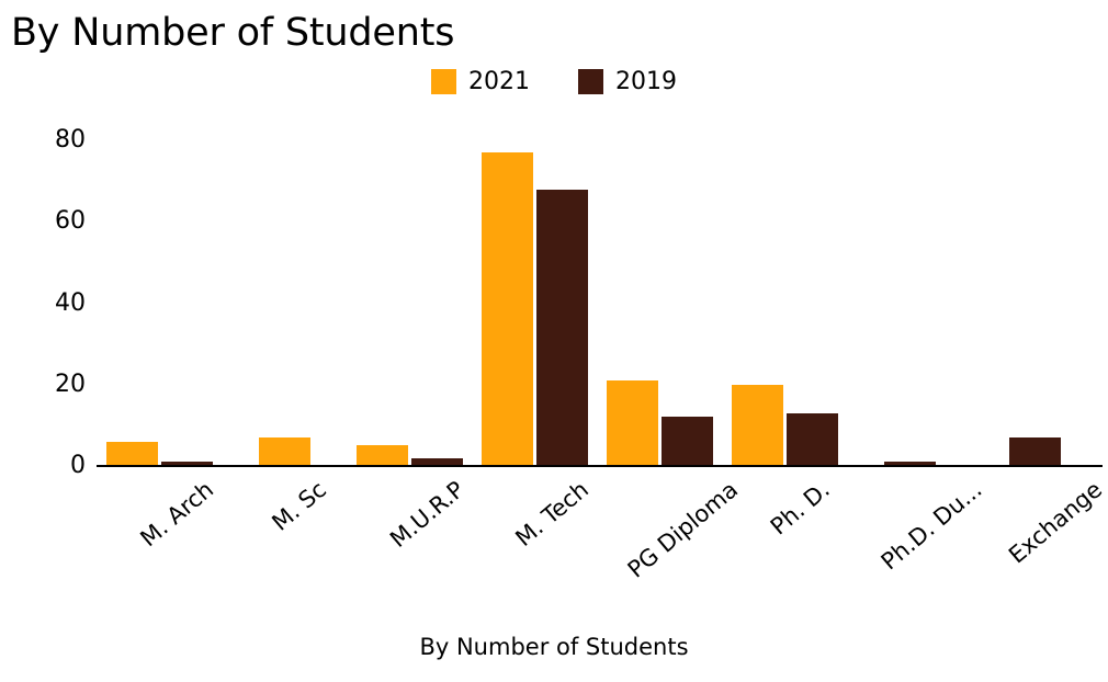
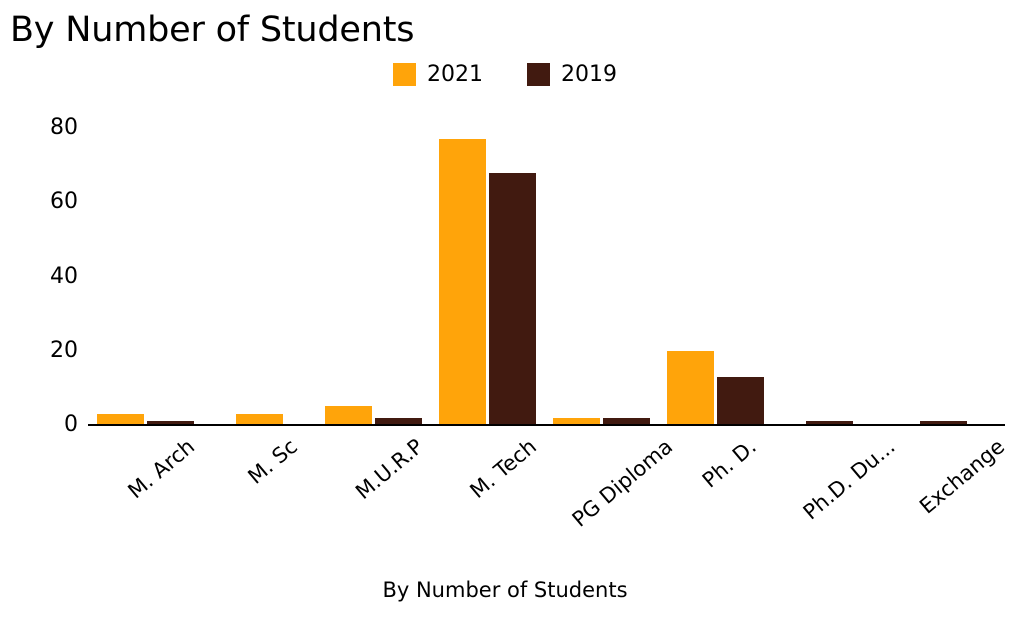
2021/M. Arch: 6 -> 3
2021/M. Sc: 7 -> 3
2021/PG Diploma: 21 -> 2
2019/PG Diploma: 12 -> 2
2019/Exchange: 7 -> 1
